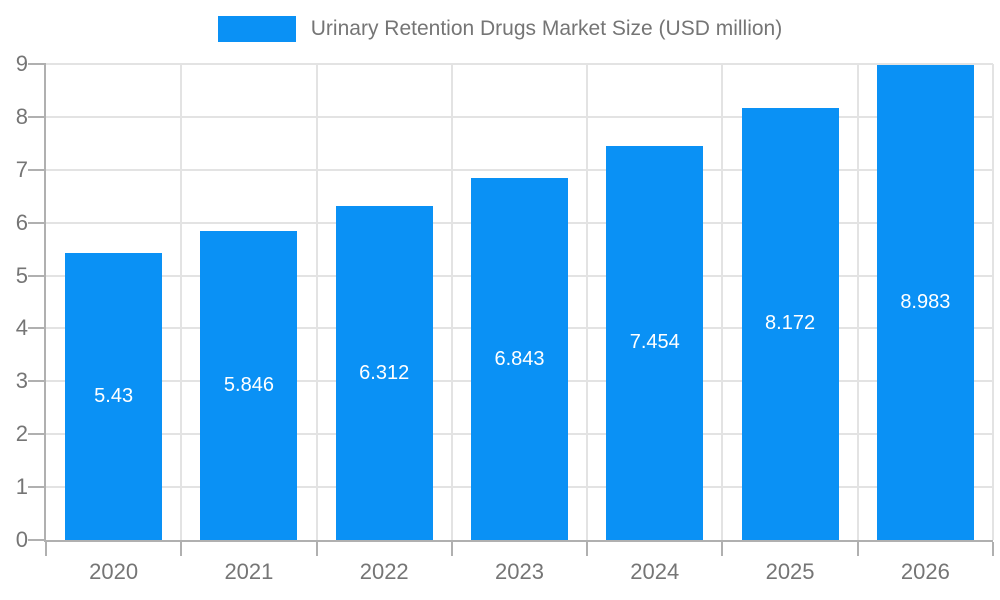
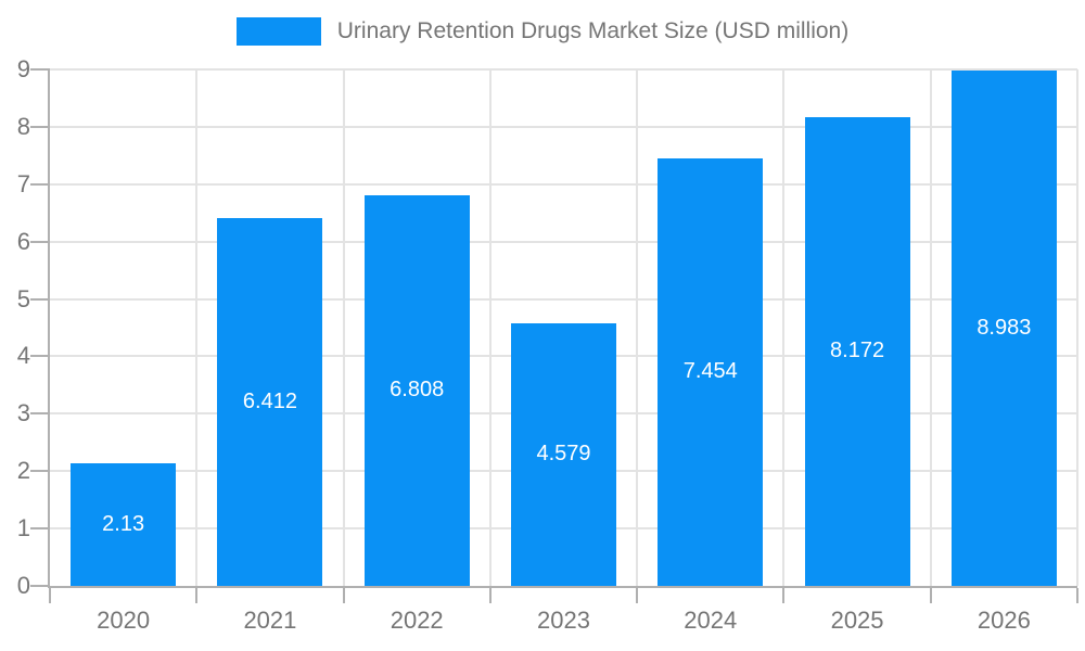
2020: 5.43 -> 2.13
2021: 5.846 -> 6.412
2022: 6.312 -> 6.808
2023: 6.843 -> 4.579
